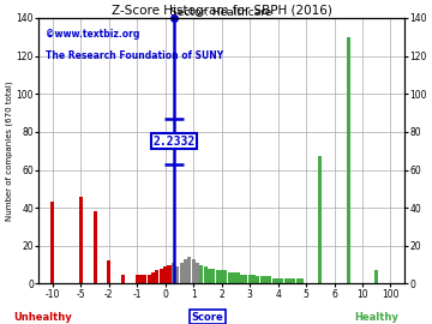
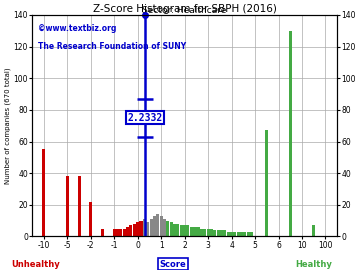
-10: 43 -> 55
-5: 46 -> 38
-2: 12 -> 22
